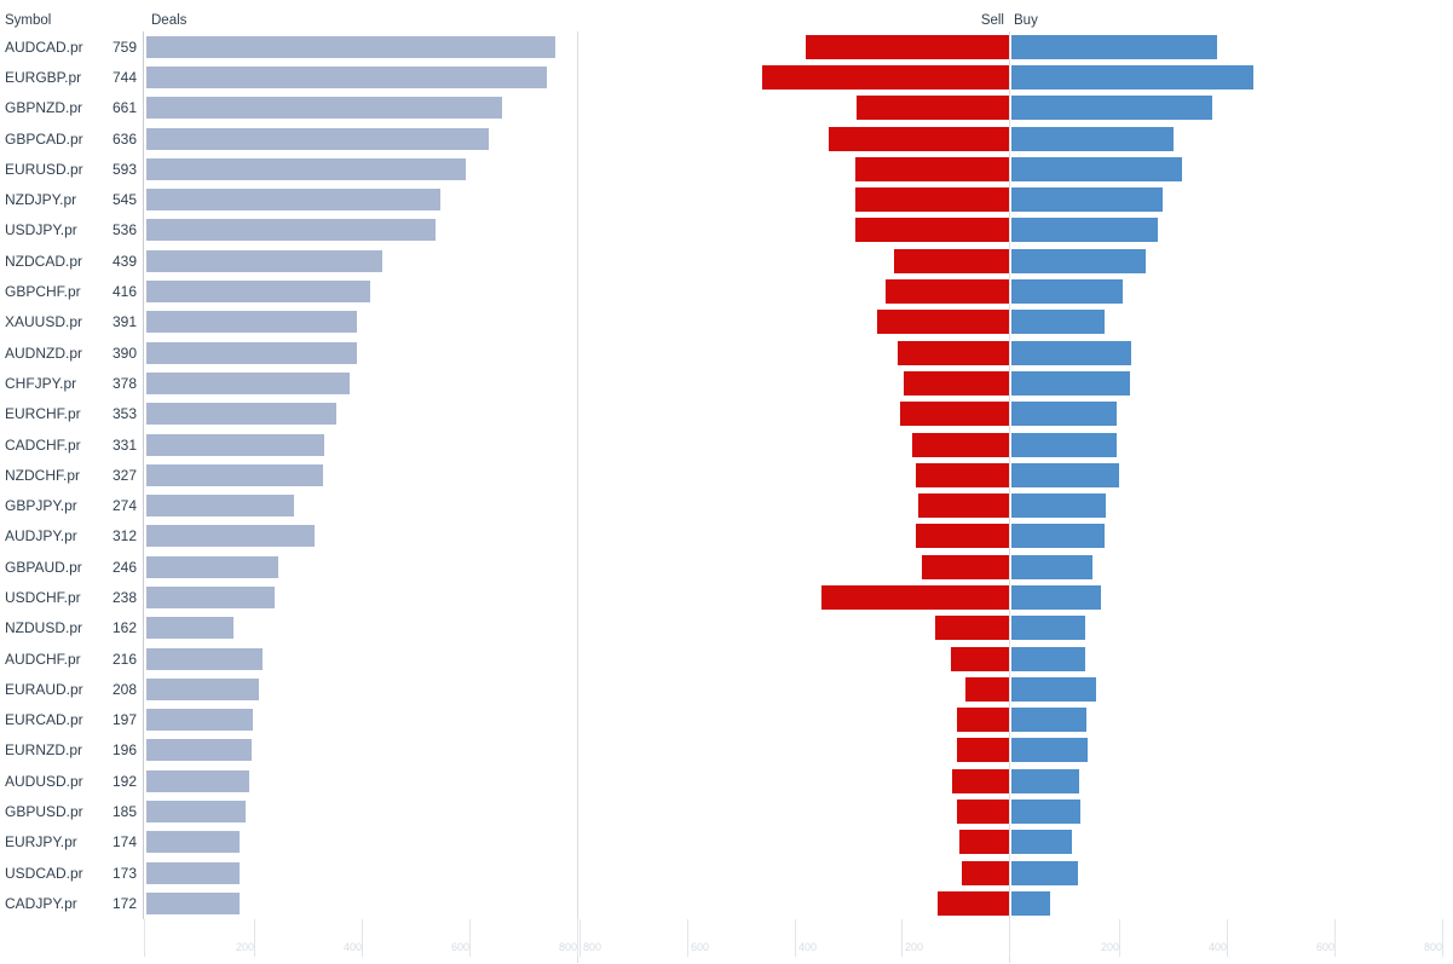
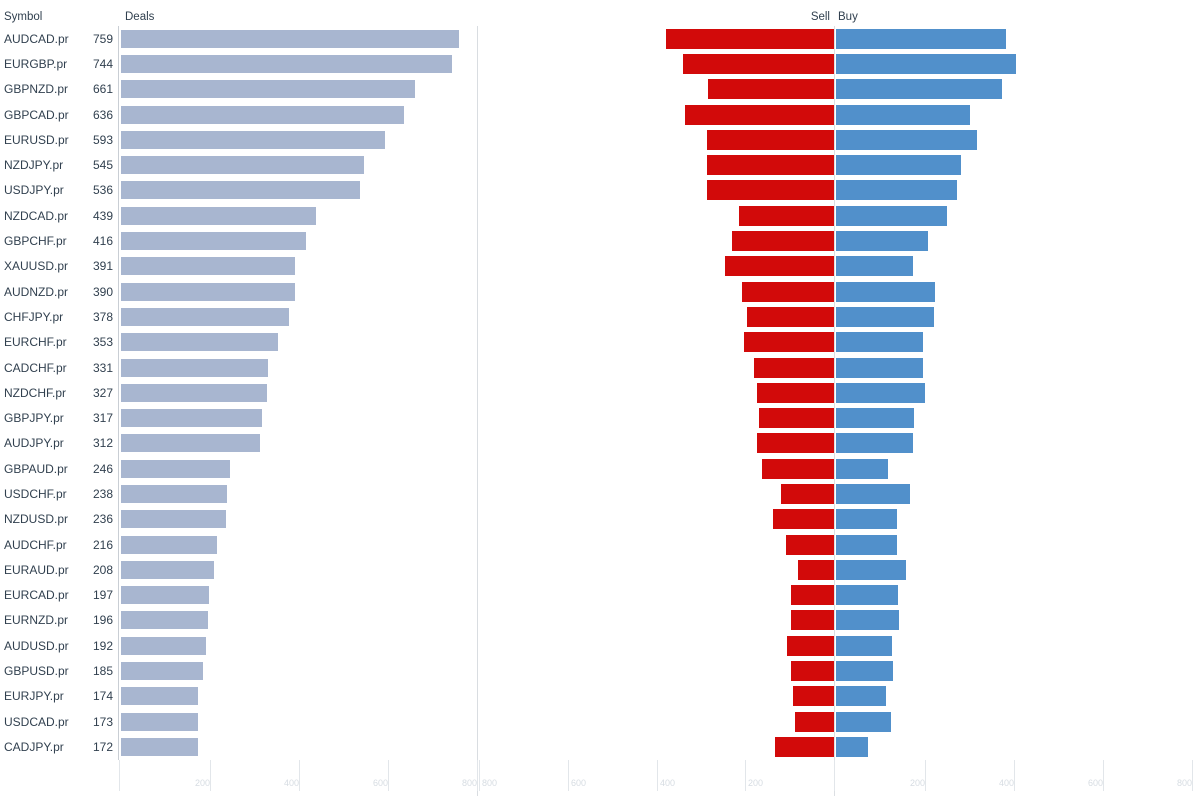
Sell/EURGBP.pr: 460 -> 340
Buy/EURGBP.pr: 450 -> 400
Deals/GBPJPY.pr: 274 -> 317
Buy/GBPAUD.pr: 150 -> 120
Sell/USDCHF.pr: 350 -> 120
Deals/NZDUSD.pr: 162 -> 236
